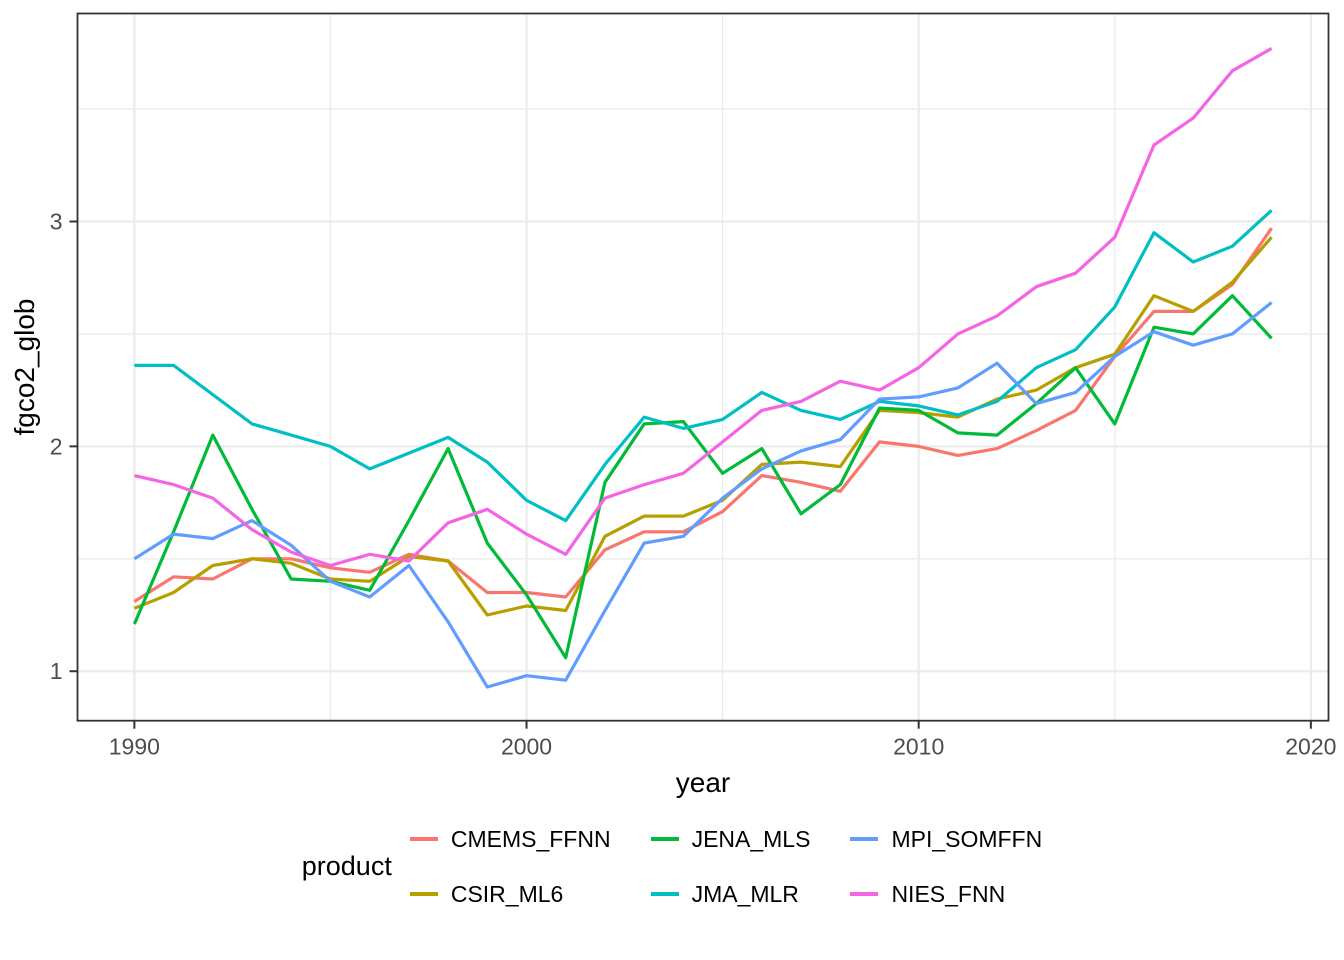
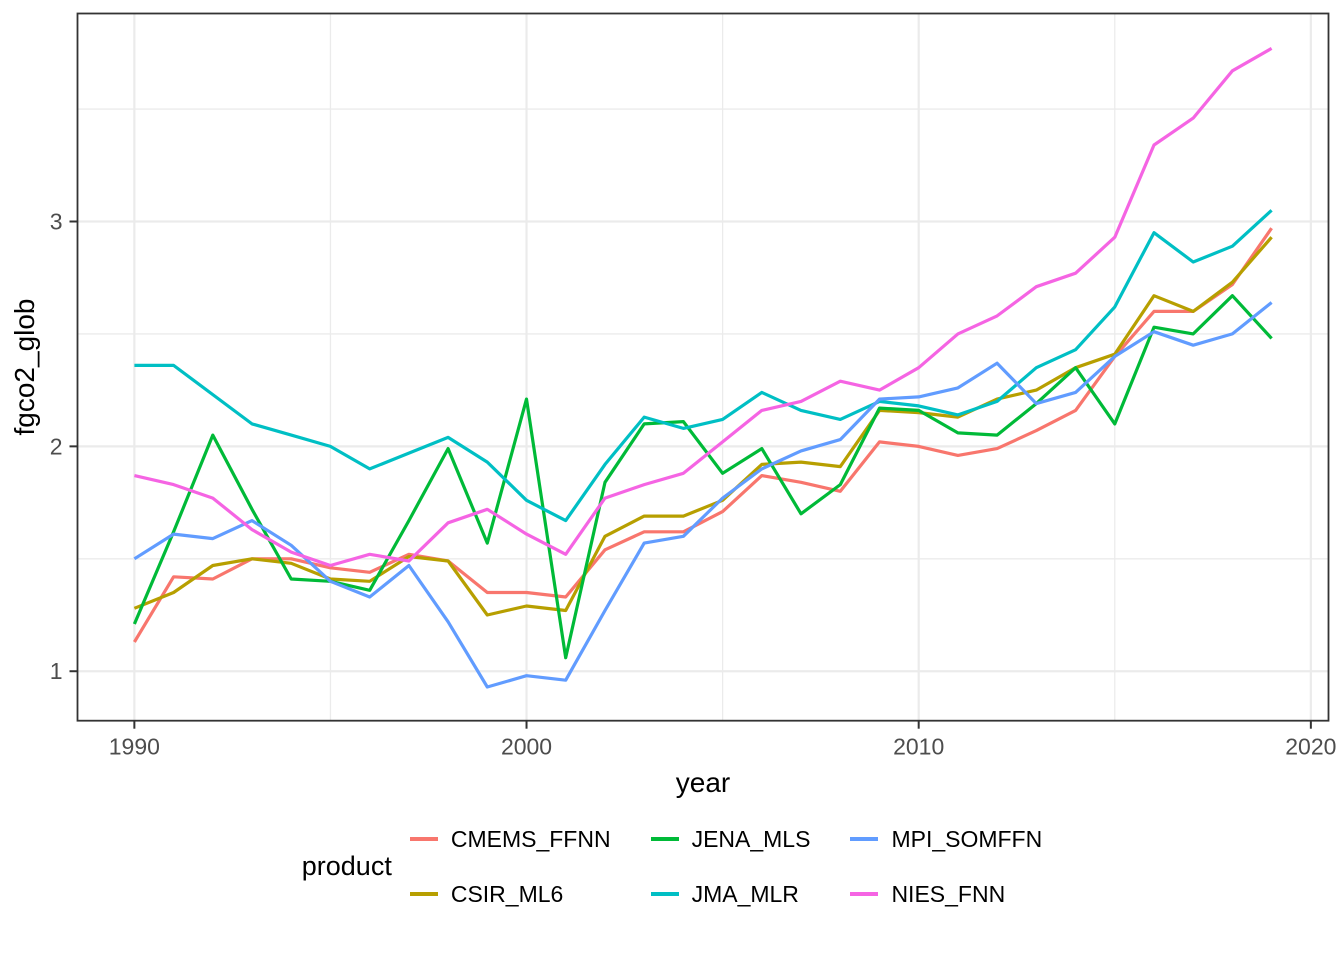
CMEMS_FFNN/1990: 1.31 -> 1.13
JENA_MLS/2000: 1.34 -> 2.21
